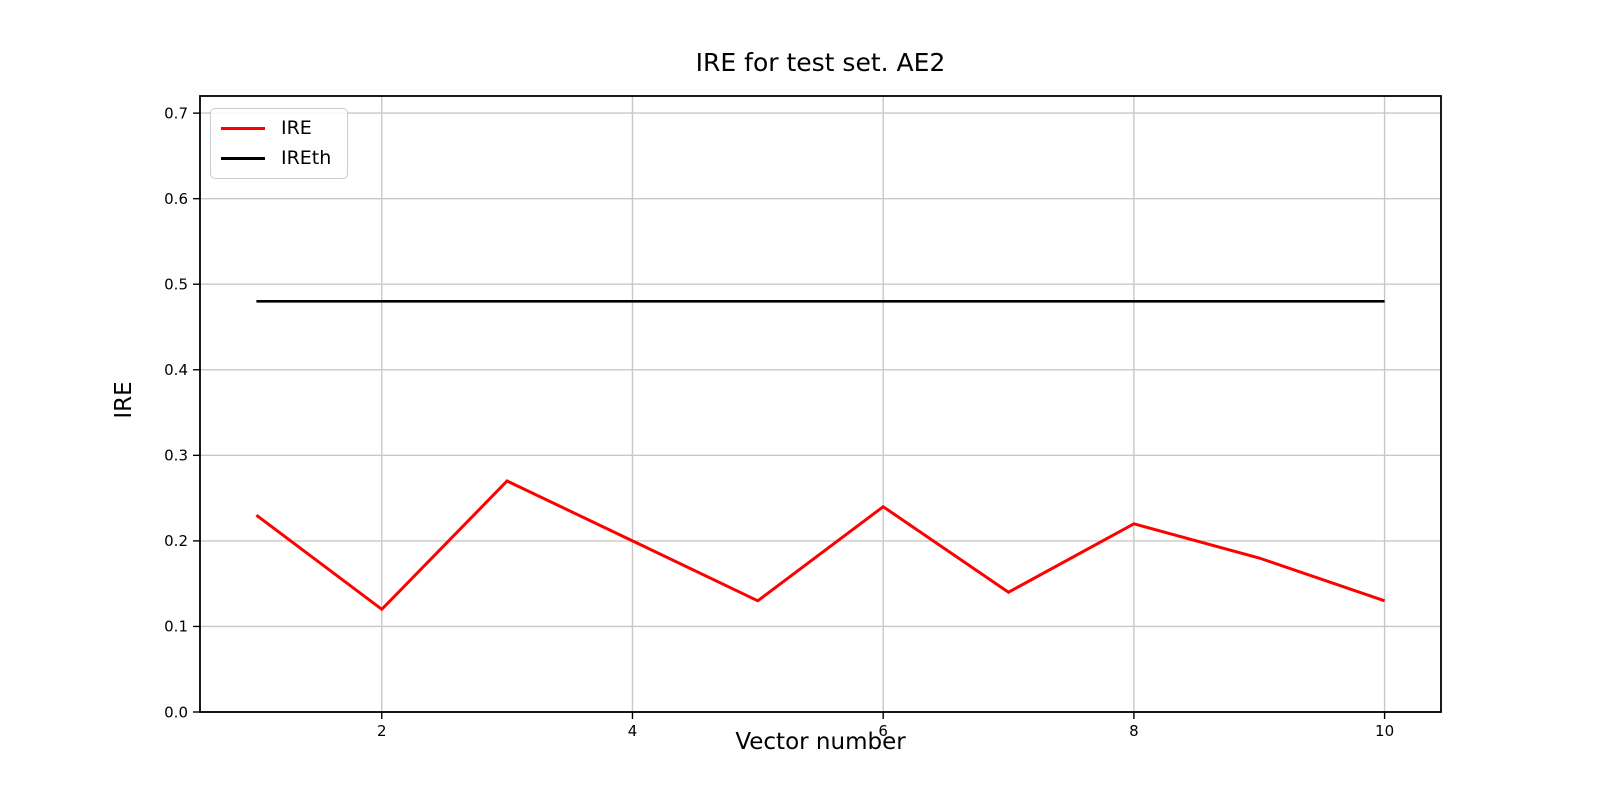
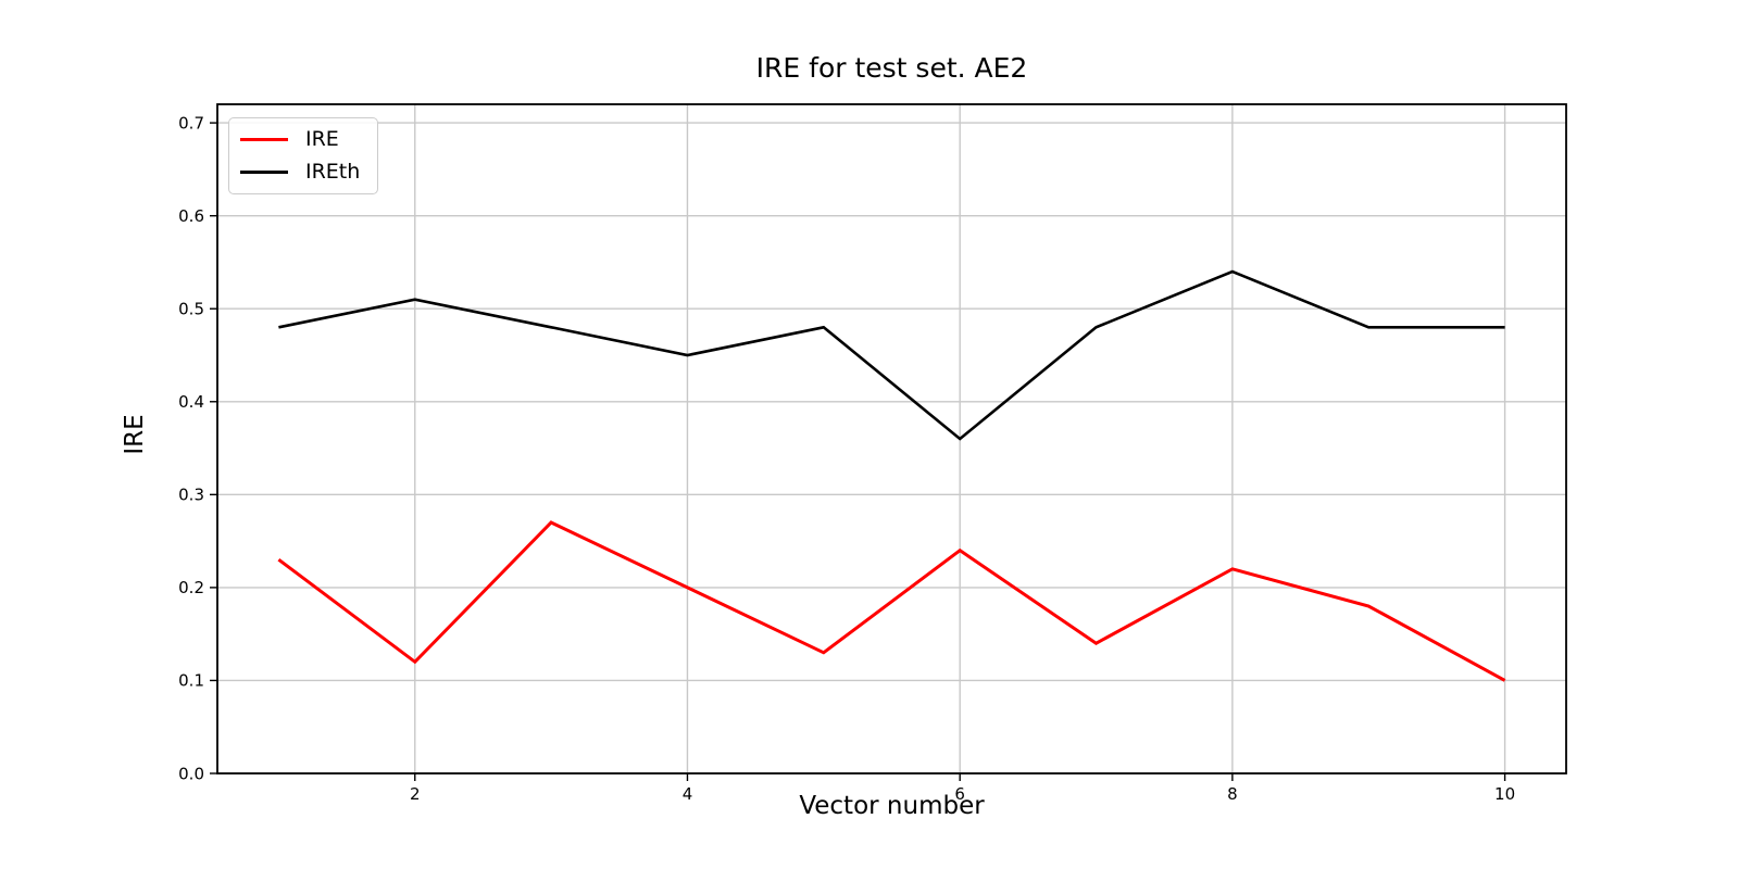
IREth/2: 0.48 -> 0.51
IREth/4: 0.48 -> 0.45
IREth/6: 0.48 -> 0.36
IREth/8: 0.48 -> 0.54
IRE/10: 0.13 -> 0.10
